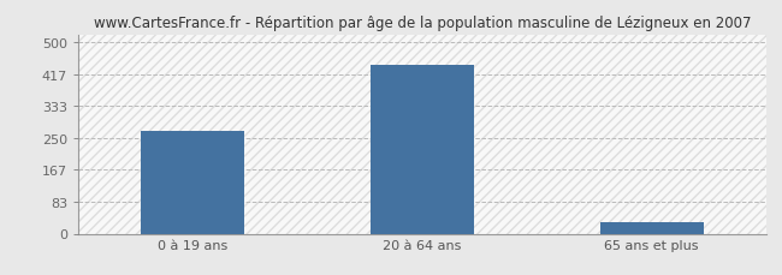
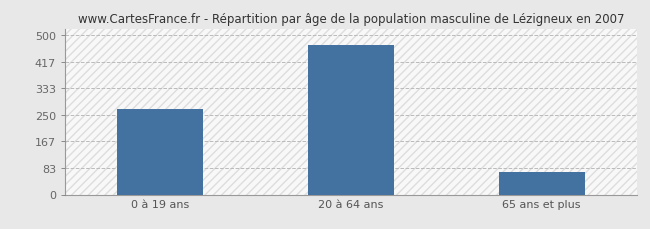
20 à 64 ans: 440 -> 469
65 ans et plus: 30 -> 70
